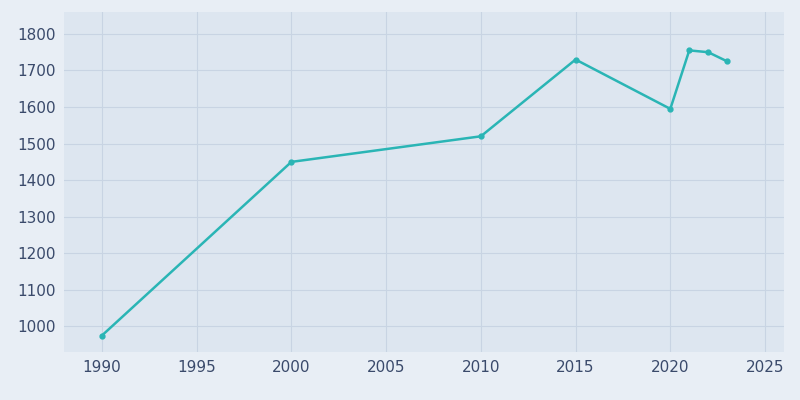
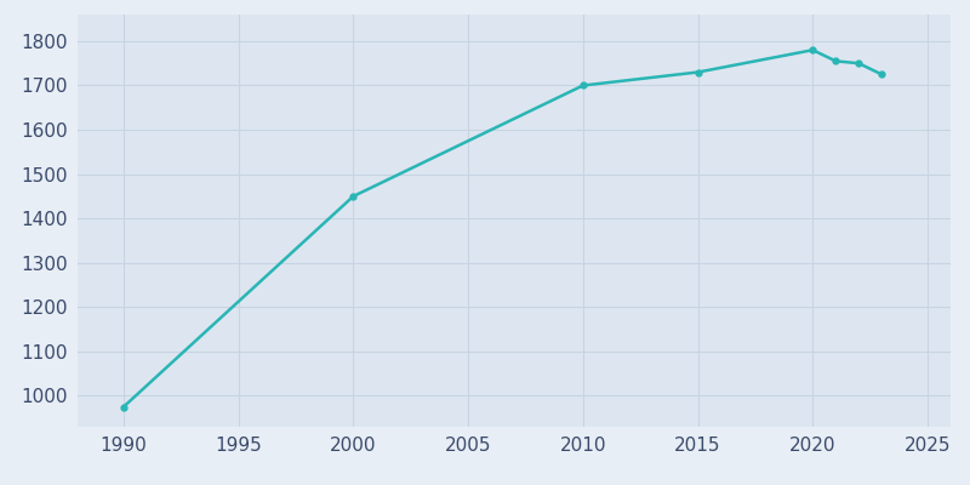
2010: 1520 -> 1700
2020: 1595 -> 1780
